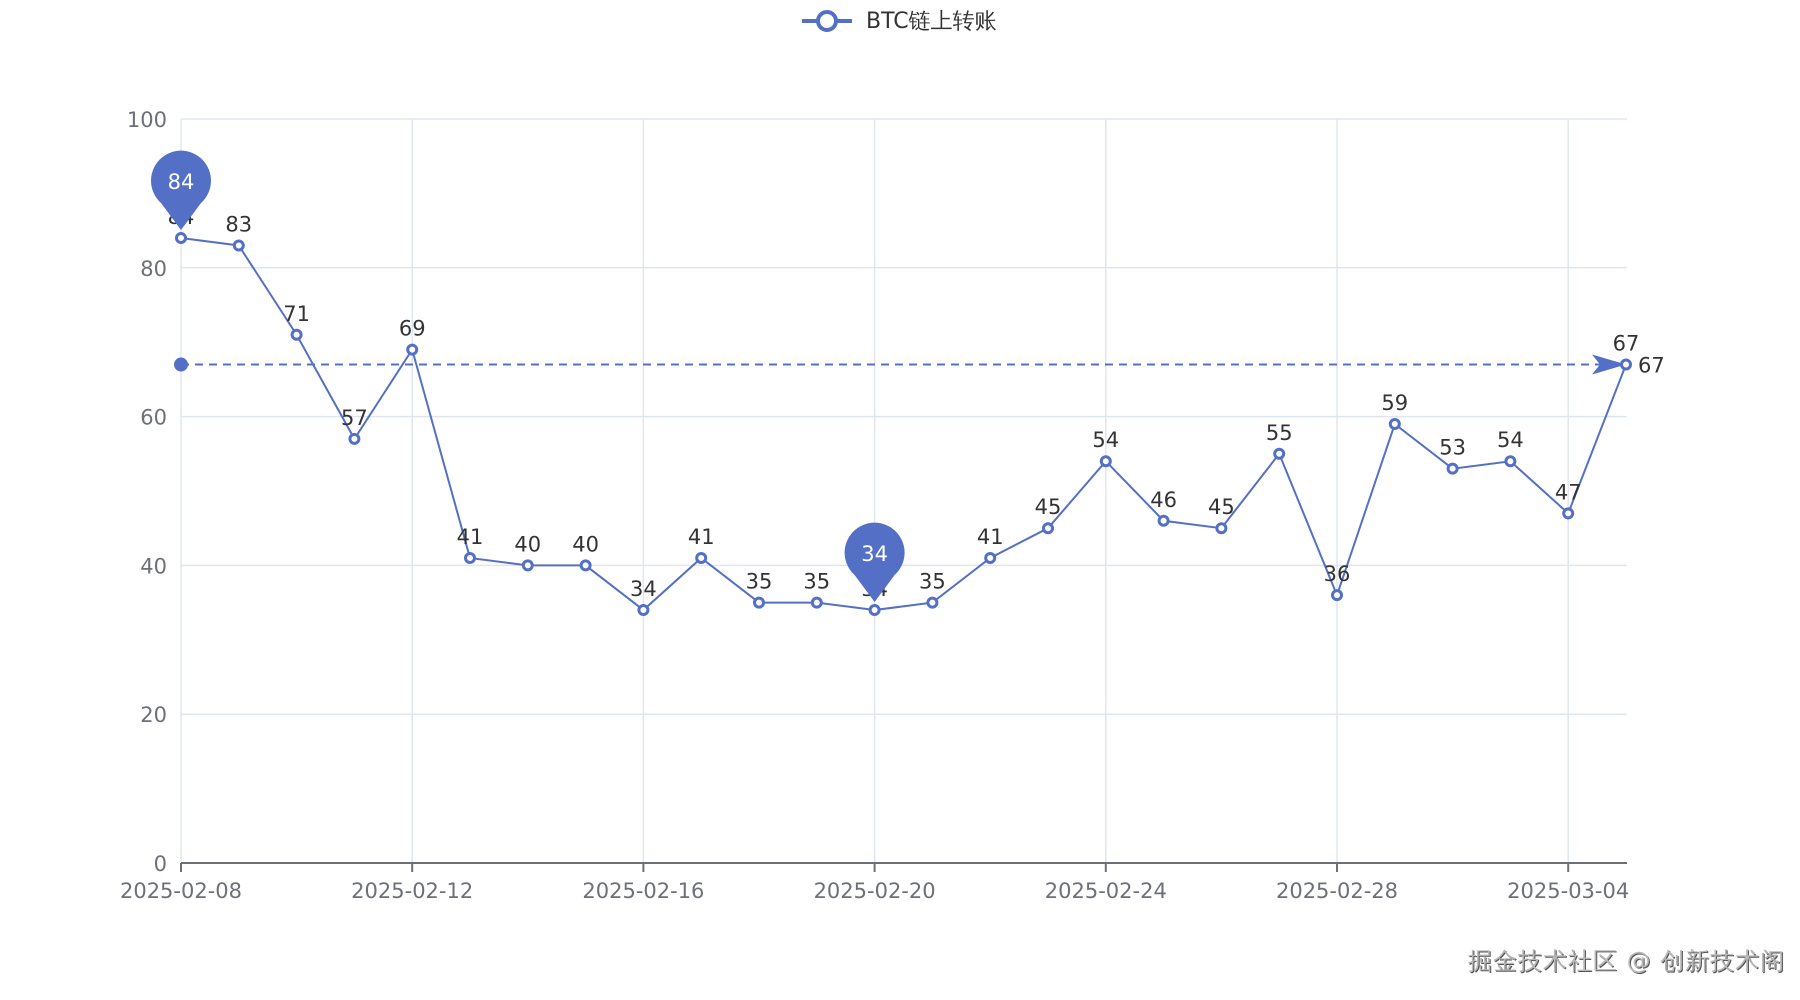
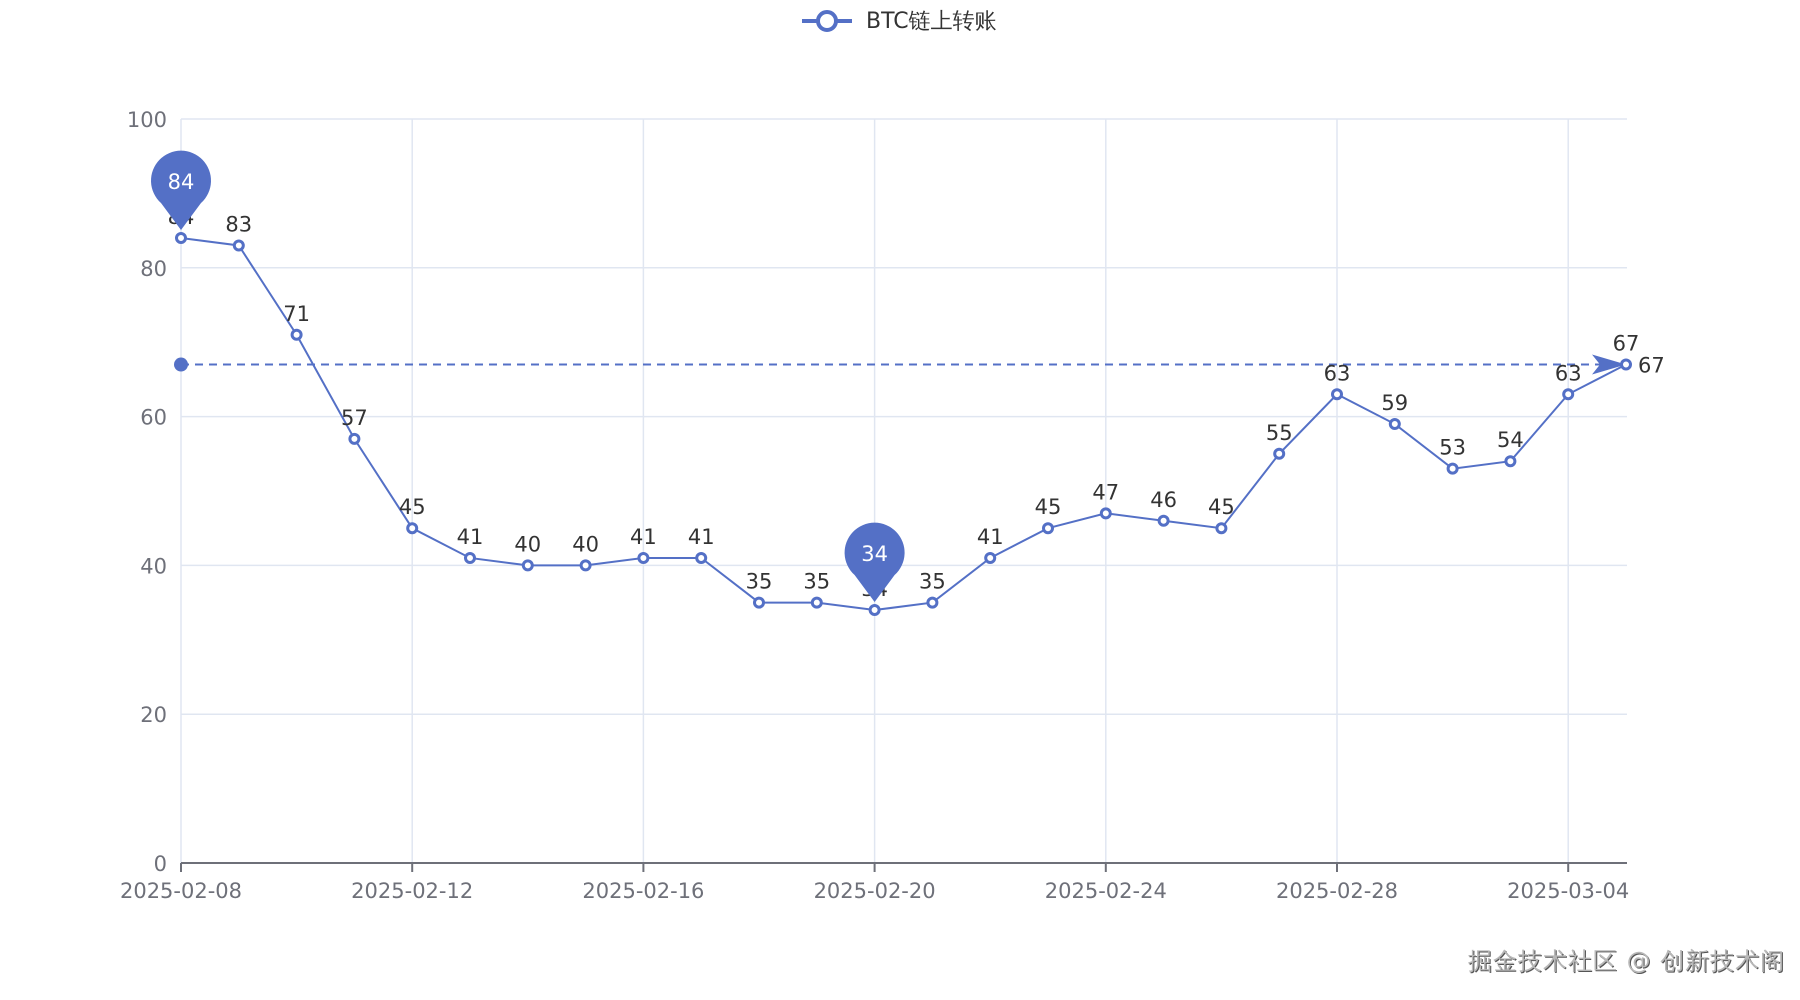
2025-02-12: 69 -> 45
2025-02-16: 34 -> 41
2025-02-24: 54 -> 47
2025-02-28: 36 -> 63
2025-03-04: 47 -> 63
